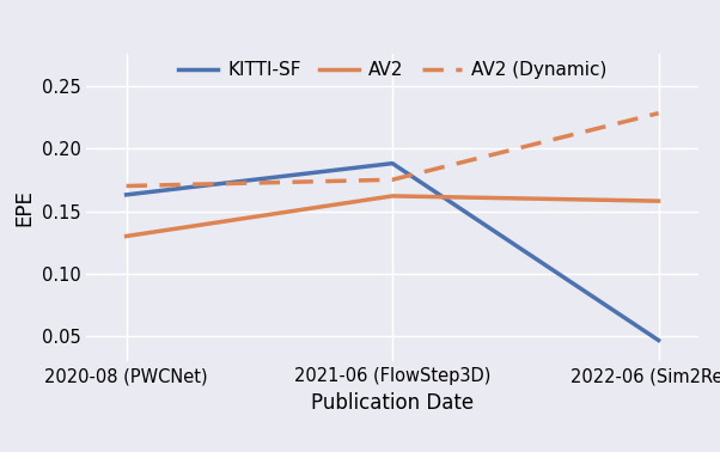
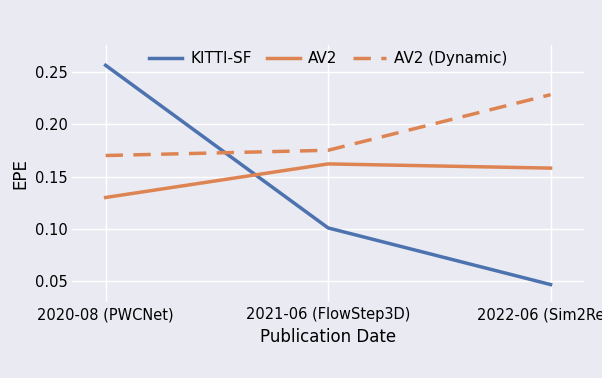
KITTI-SF/2020-08 (PWCNet): 0.163 -> 0.256
KITTI-SF/2021-06 (FlowStep3D): 0.188 -> 0.101
